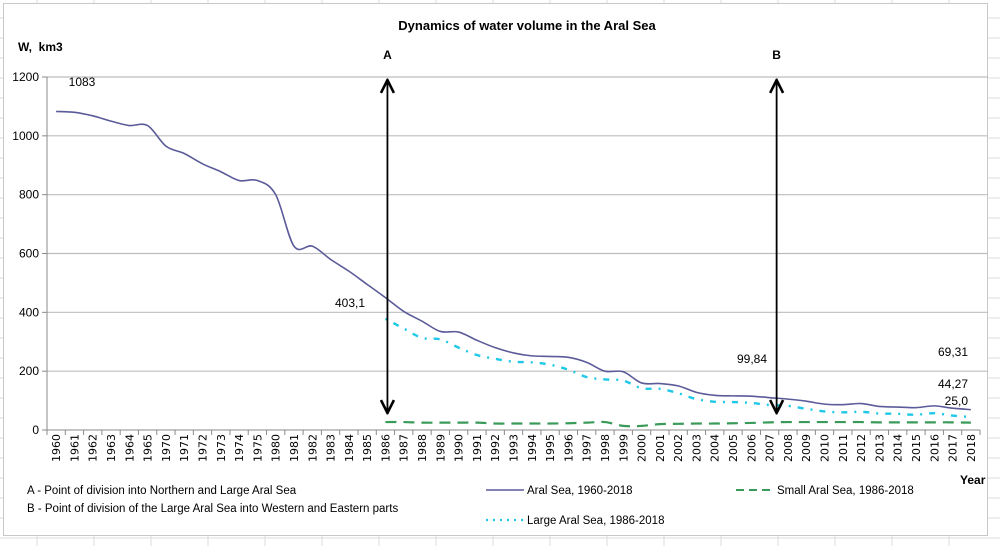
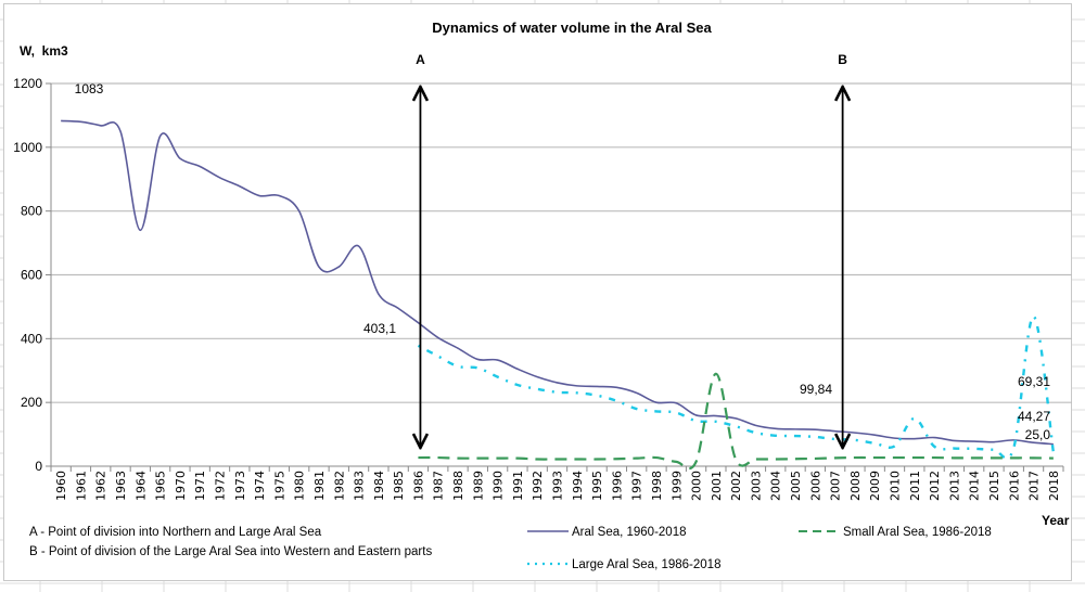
Aral Sea, 1960-2018/1964: 1040 -> 740
Aral Sea, 1960-2018/1983: 580 -> 690
Small Aral Sea, 1986-2018/2001: 20 -> 290
Large Aral Sea, 1986-2018/2011: 60 -> 150
Large Aral Sea, 1986-2018/2017: 50 -> 470
